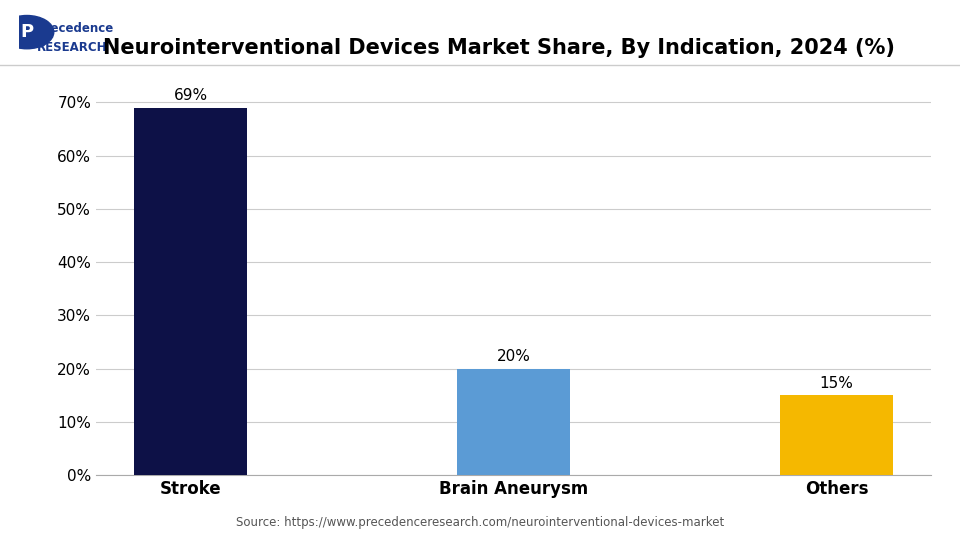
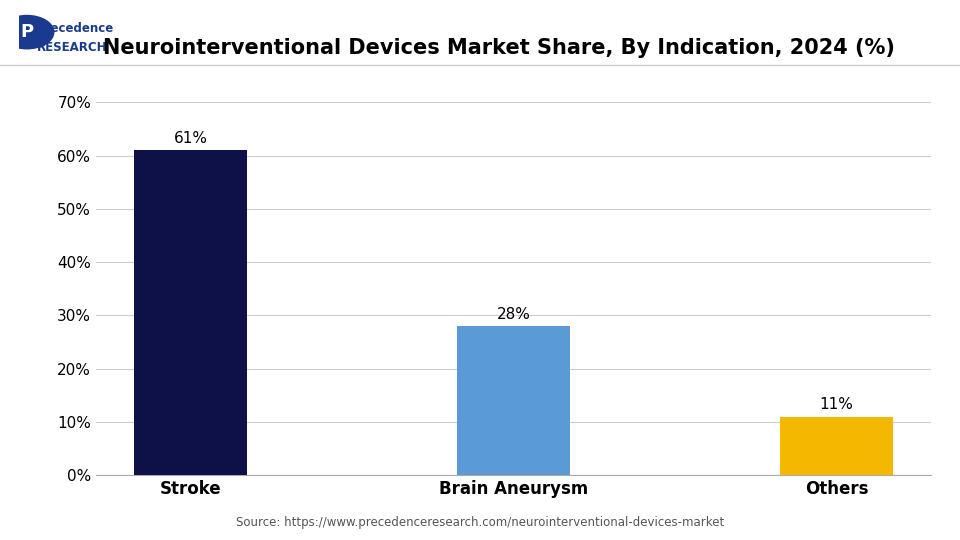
Stroke: 69% -> 61%
Brain Aneurysm: 20% -> 28%
Others: 15% -> 11%
